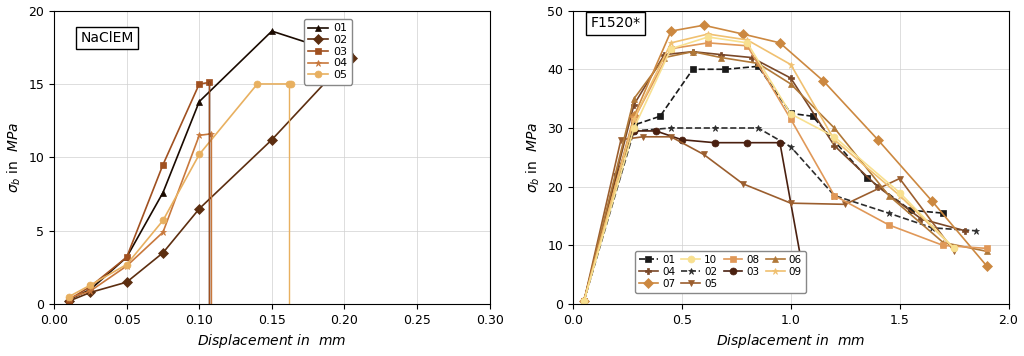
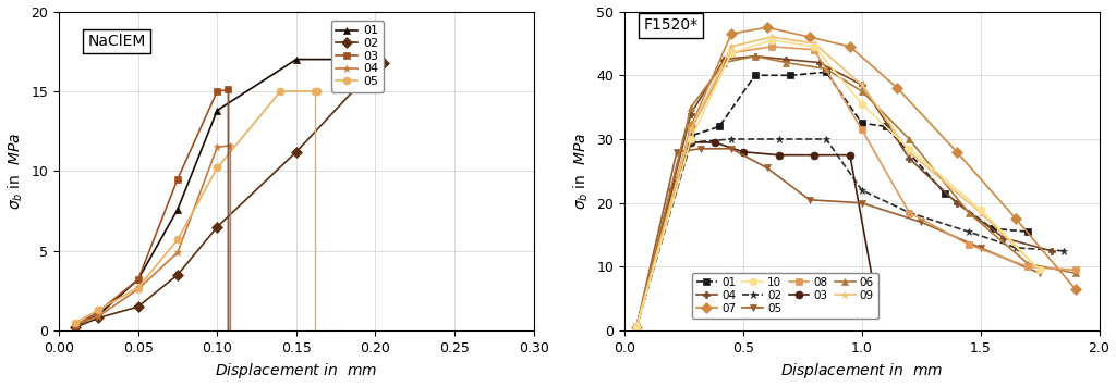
01/0.15: 18.6 -> 17.0
02/1.0: 26.8 -> 22.0
05/1.0: 17.2 -> 20.0
09/1.0: 40.8 -> 38.5
10/1.0: 32.4 -> 35.5
05/1.5: 21.4 -> 13.0
